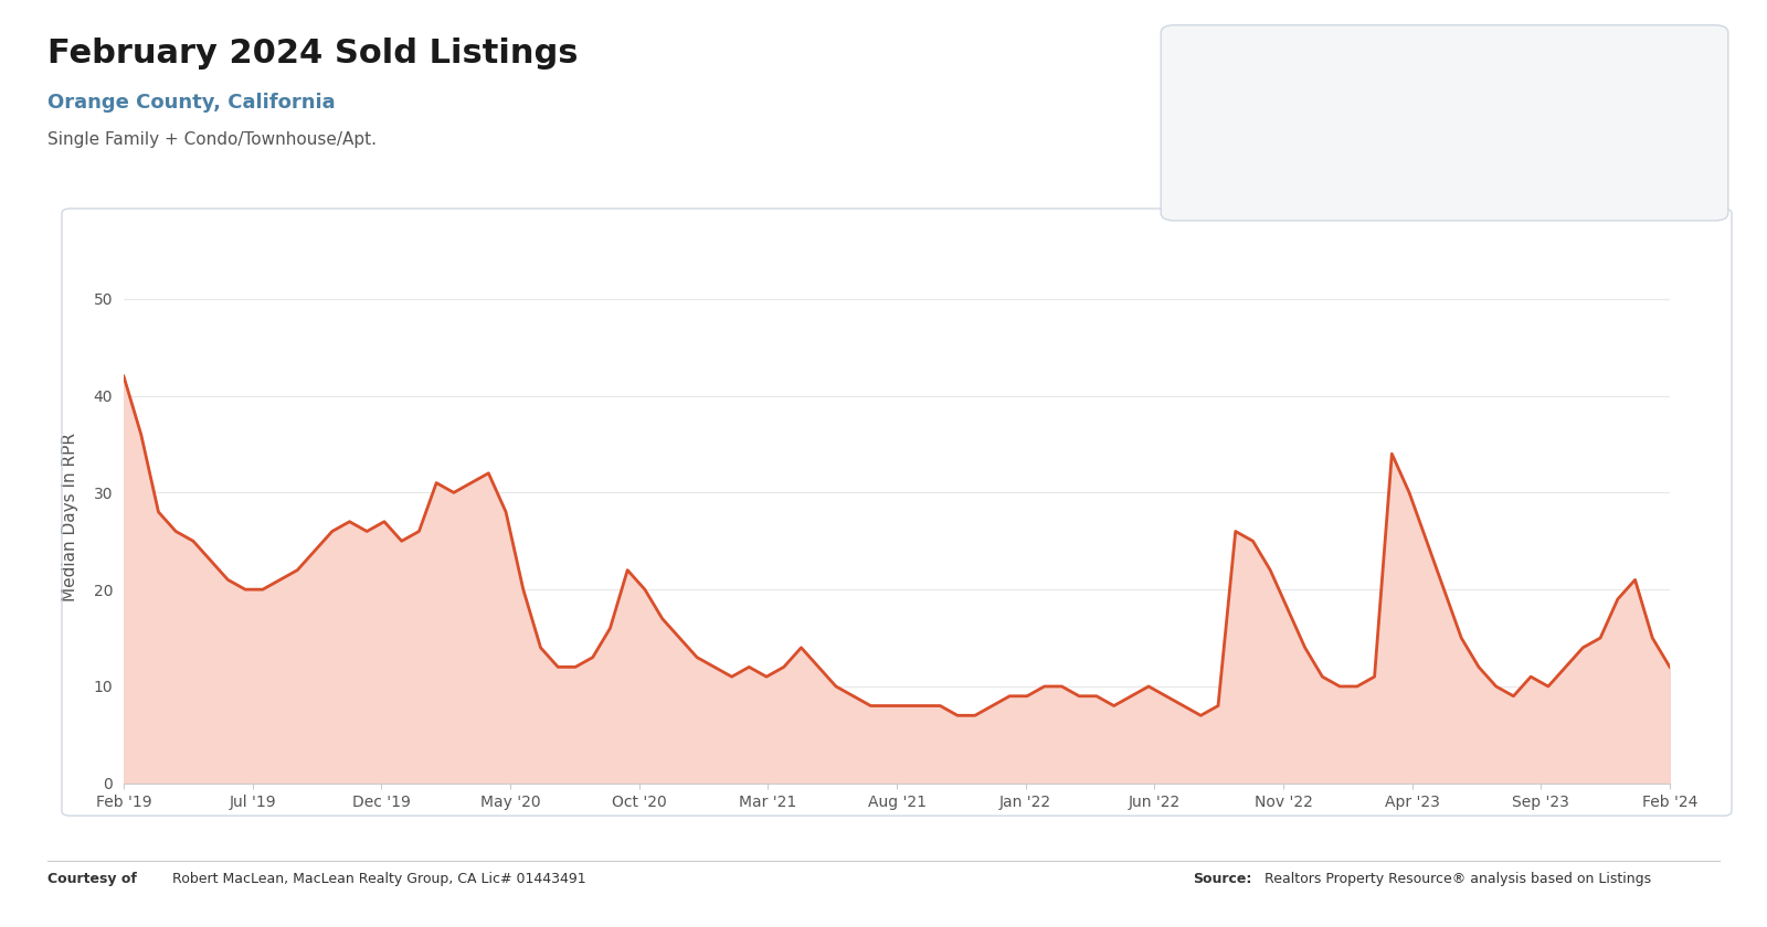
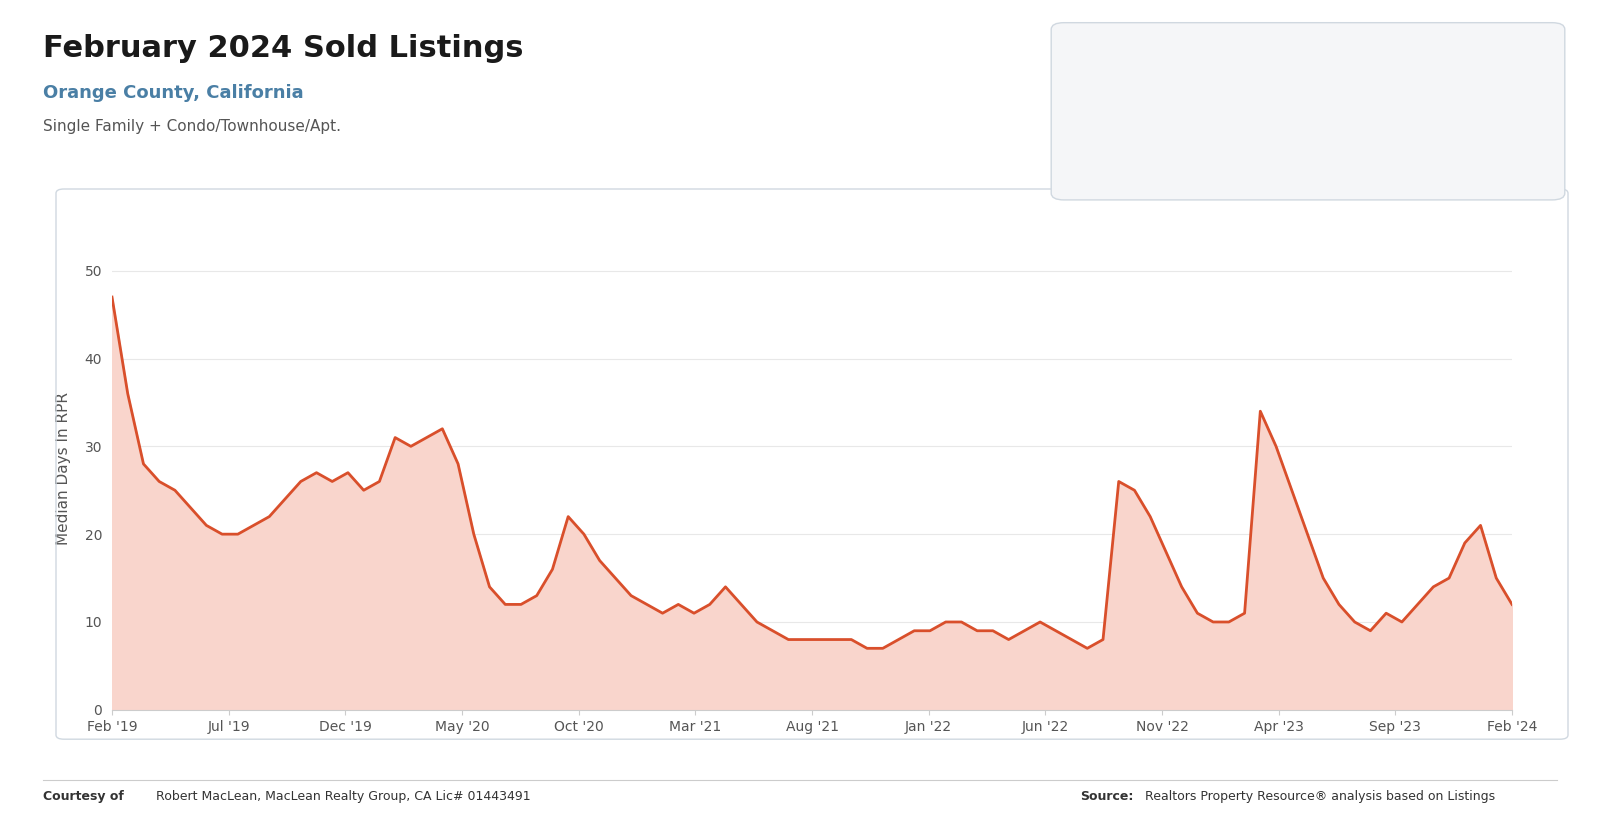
Feb '19: 42 -> 47
